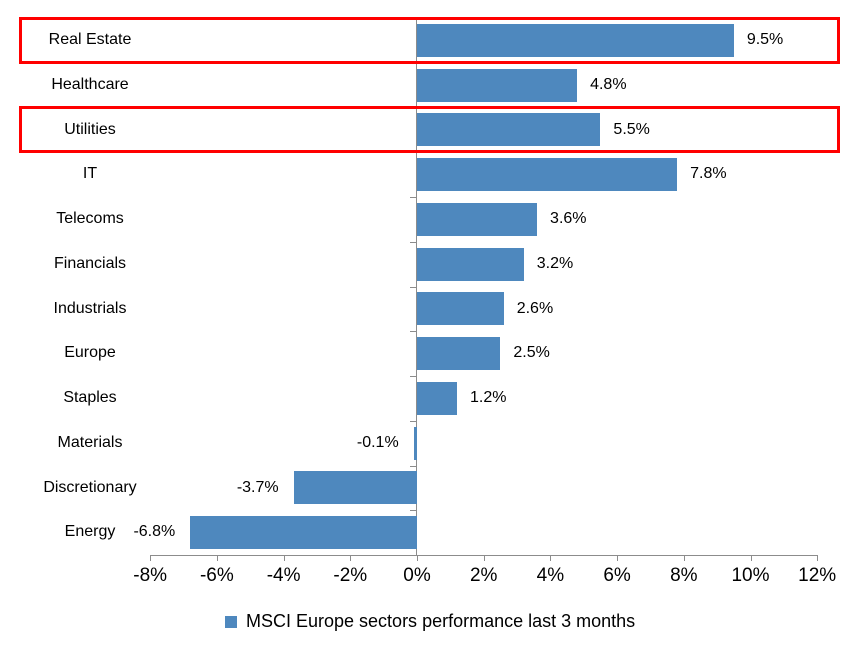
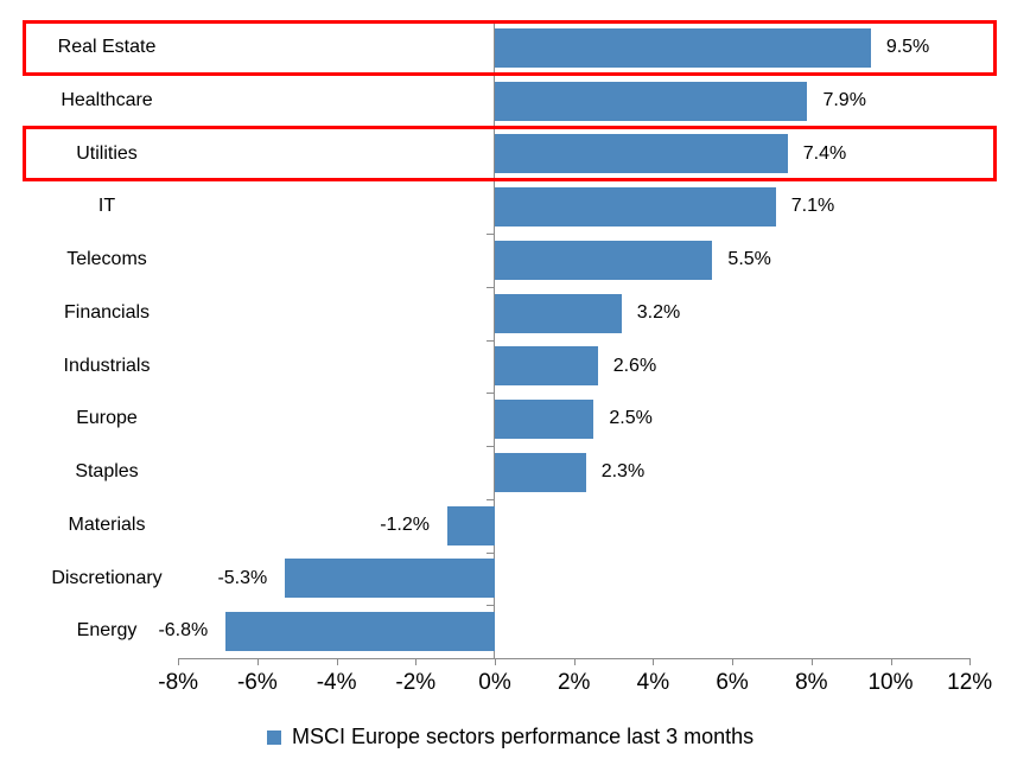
Healthcare: 4.8% -> 7.9%
Utilities: 5.5% -> 7.4%
IT: 7.8% -> 7.1%
Telecoms: 3.6% -> 5.5%
Staples: 1.2% -> 2.3%
Materials: -0.1% -> -1.2%
Discretionary: -3.7% -> -5.3%
